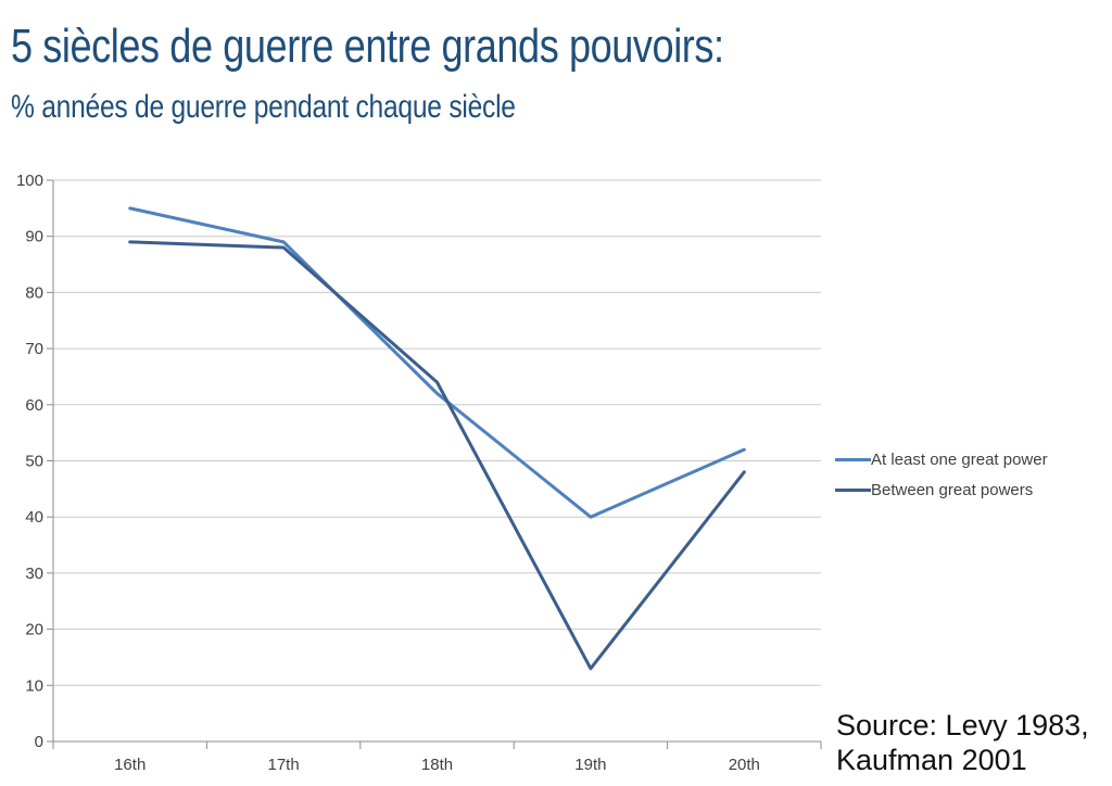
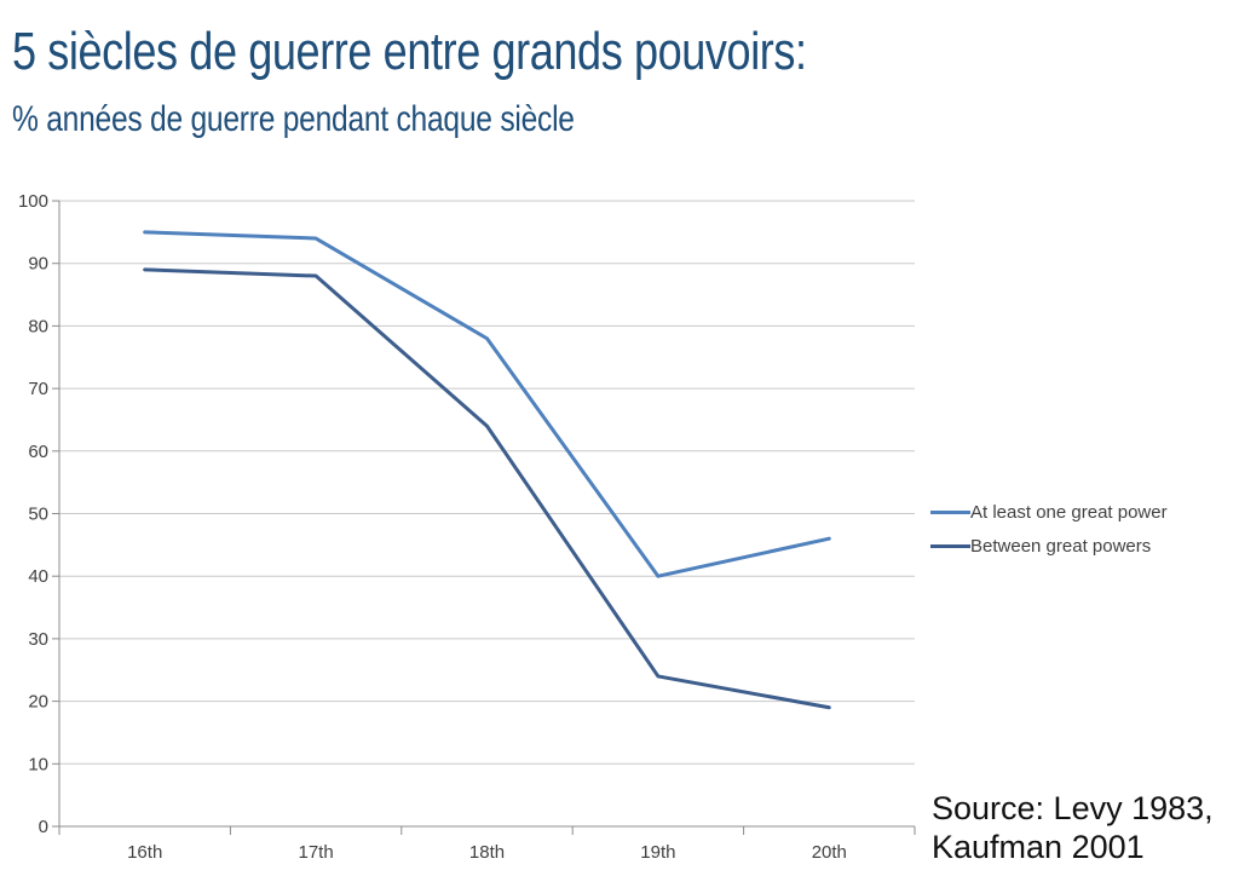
At least one great power/17th: 89 -> 94
At least one great power/18th: 62 -> 78
Between great powers/19th: 13 -> 24
At least one great power/20th: 52 -> 46
Between great powers/20th: 48 -> 19
